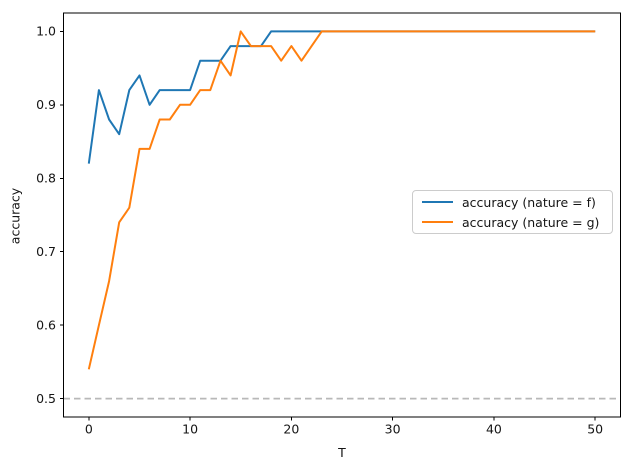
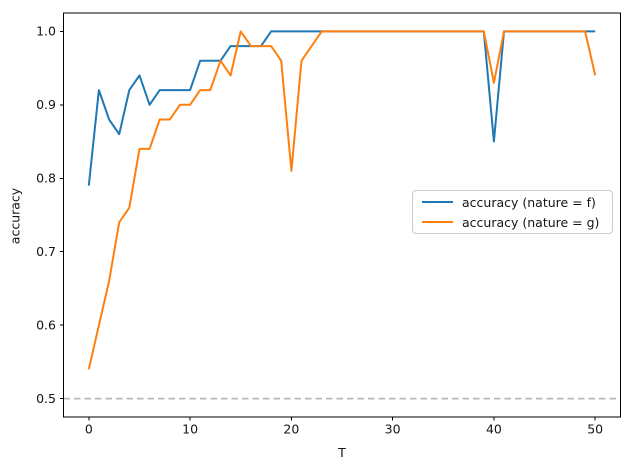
accuracy (nature = f)/0: 0.82 -> 0.79
accuracy (nature = g)/20: 0.98 -> 0.81
accuracy (nature = f)/40: 1.00 -> 0.85
accuracy (nature = g)/40: 1.00 -> 0.93
accuracy (nature = g)/50: 1.00 -> 0.94
